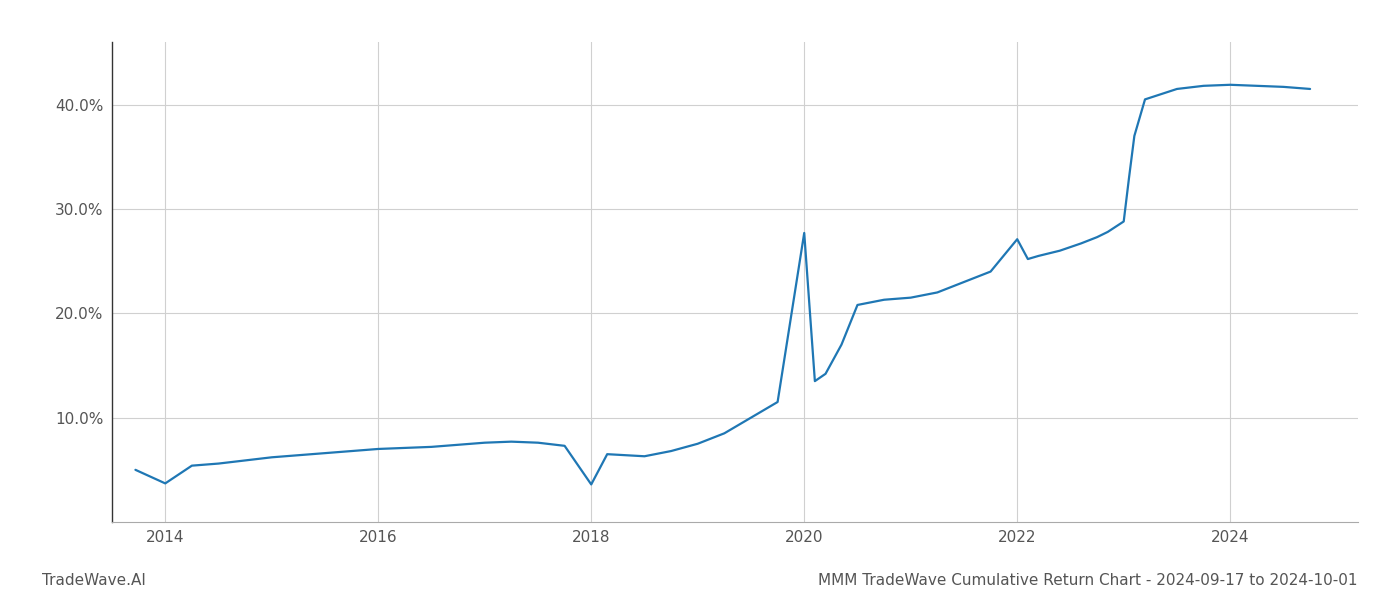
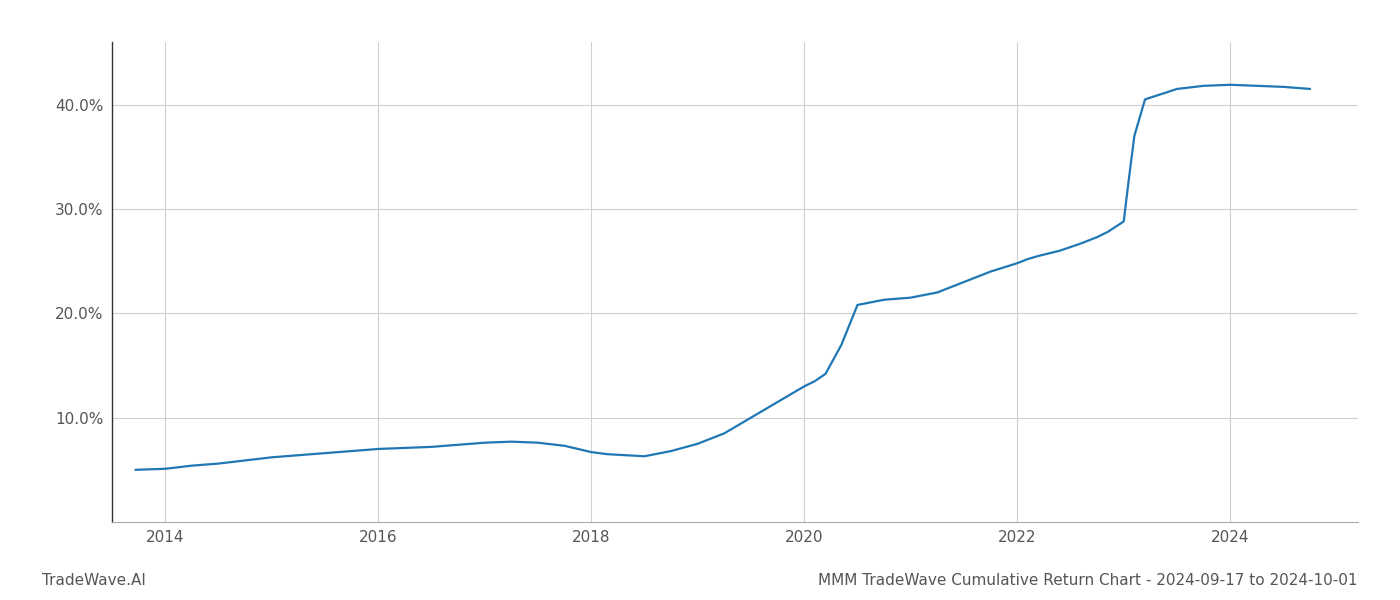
2014: 3.7% -> 5.1%
2018: 3.6% -> 6.7%
2020: 27.7% -> 13.0%
2022: 27.1% -> 24.8%
